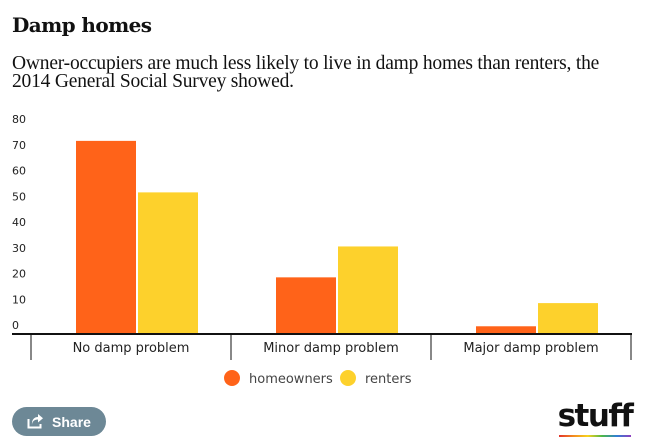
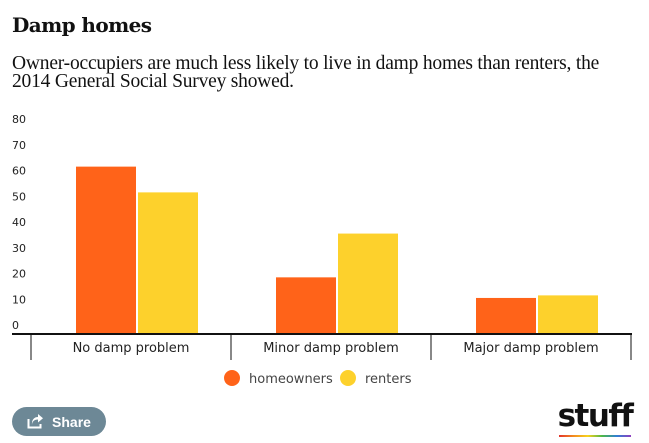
homeowners/No damp problem: 75 -> 65
renters/Minor damp problem: 34 -> 39
homeowners/Major damp problem: 3 -> 14
renters/Major damp problem: 12 -> 15
